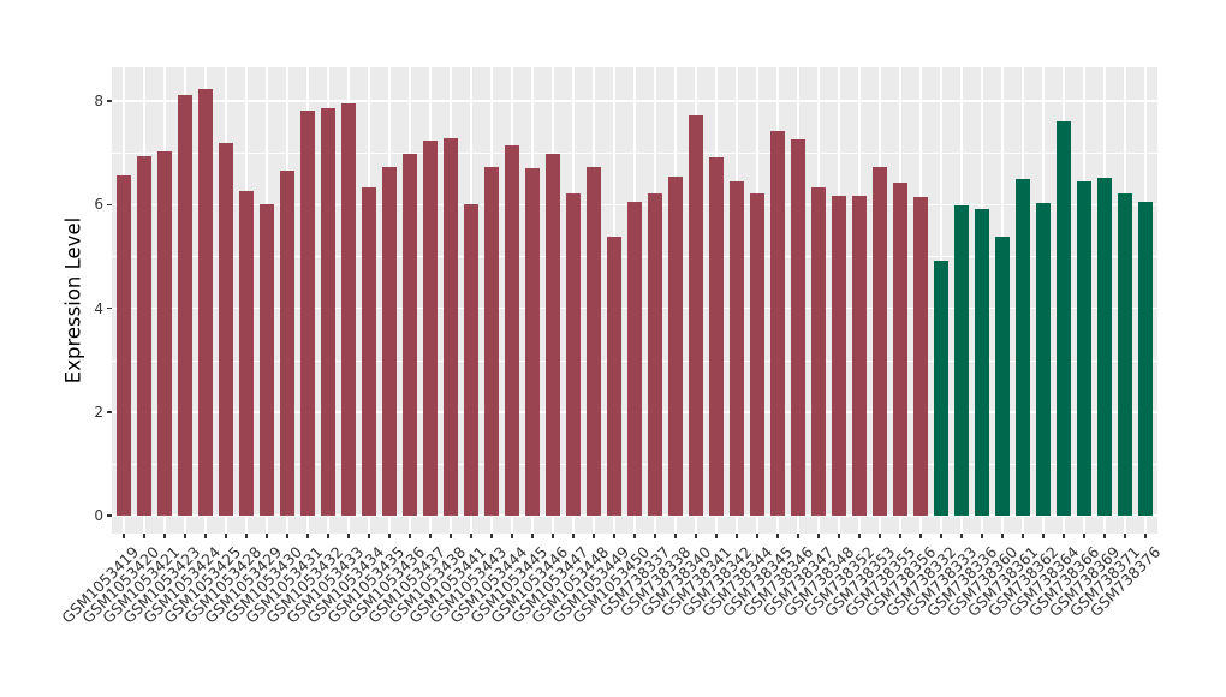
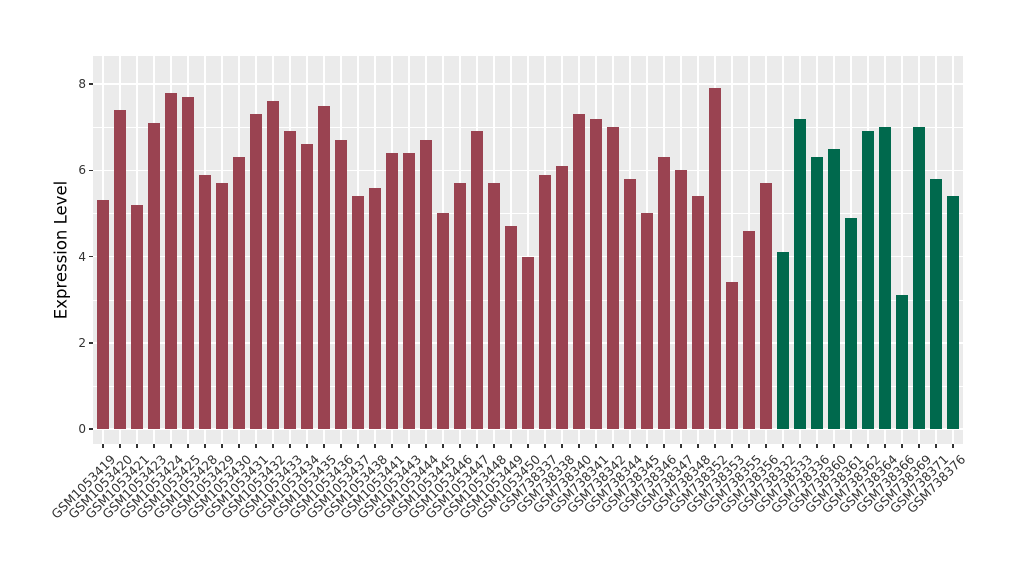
GSM1053419: 6.6 -> 5.3
GSM1053420: 6.9 -> 7.4
GSM1053421: 7.0 -> 5.2
GSM1053423: 8.1 -> 7.1
GSM1053424: 8.2 -> 7.8
GSM1053425: 7.2 -> 7.7
GSM1053428: 6.3 -> 5.9
GSM1053429: 6.0 -> 5.7
GSM1053430: 6.7 -> 6.3
GSM1053431: 7.8 -> 7.3
GSM1053432: 7.9 -> 7.6
GSM1053433: 8.0 -> 6.9
GSM1053434: 6.3 -> 6.6
GSM1053435: 6.7 -> 7.5
GSM1053436: 7.0 -> 6.7
GSM1053437: 7.2 -> 5.4
GSM1053438: 7.3 -> 5.6
GSM1053441: 6.0 -> 6.4
GSM1053443: 6.7 -> 6.4
GSM1053444: 7.2 -> 6.7
GSM1053445: 6.7 -> 5.0
GSM1053446: 7.0 -> 5.7
GSM1053447: 6.2 -> 6.9
GSM1053448: 6.7 -> 5.7
GSM1053449: 5.4 -> 4.7
GSM1053450: 6.0 -> 4.0
GSM738337: 6.2 -> 5.9
GSM738338: 6.5 -> 6.1
GSM738340: 7.7 -> 7.3
GSM738341: 6.9 -> 7.2
GSM738342: 6.5 -> 7.0
GSM738344: 6.2 -> 5.8
GSM738345: 7.4 -> 5.0
GSM738346: 7.3 -> 6.3
GSM738347: 6.3 -> 6.0
GSM738348: 6.2 -> 5.4
GSM738352: 6.2 -> 7.9
GSM738353: 6.7 -> 3.4
GSM738355: 6.4 -> 4.6
GSM738356: 6.2 -> 5.7
GSM738332: 4.9 -> 4.1
GSM738333: 6.0 -> 7.2
GSM738336: 5.9 -> 6.3
GSM738360: 5.4 -> 6.5
GSM738361: 6.5 -> 4.9
GSM738362: 6.0 -> 6.9
GSM738364: 7.6 -> 7.0
GSM738366: 6.5 -> 3.1
GSM738369: 6.5 -> 7.0
GSM738371: 6.2 -> 5.8
GSM738376: 6.0 -> 5.4
